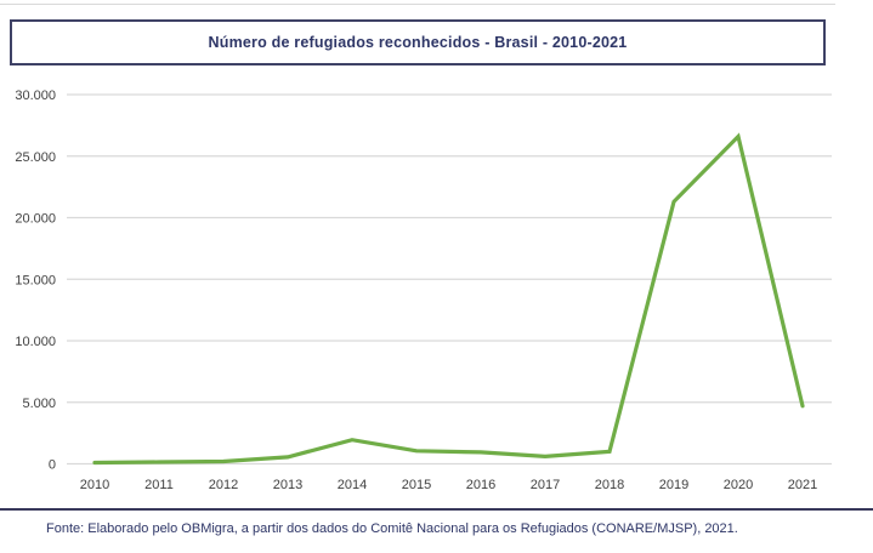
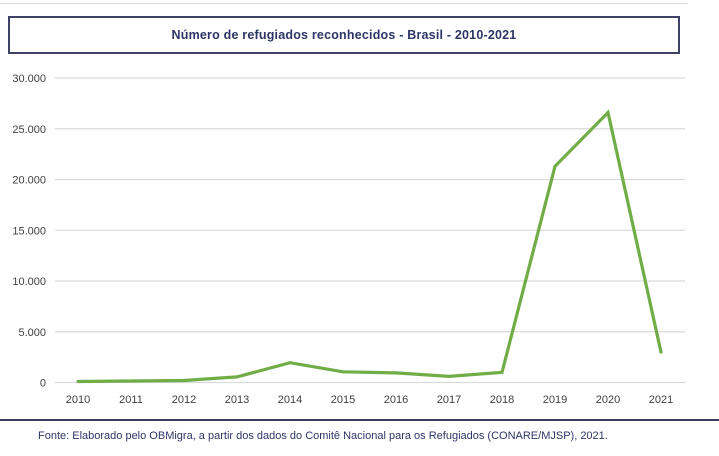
2021: 4700 -> 3000
